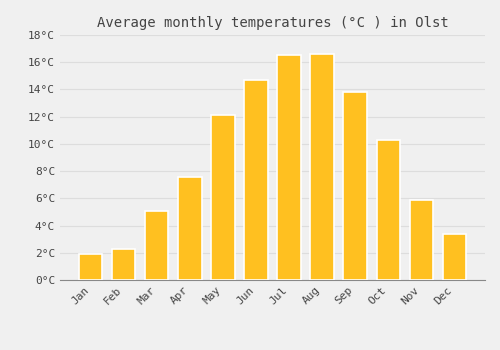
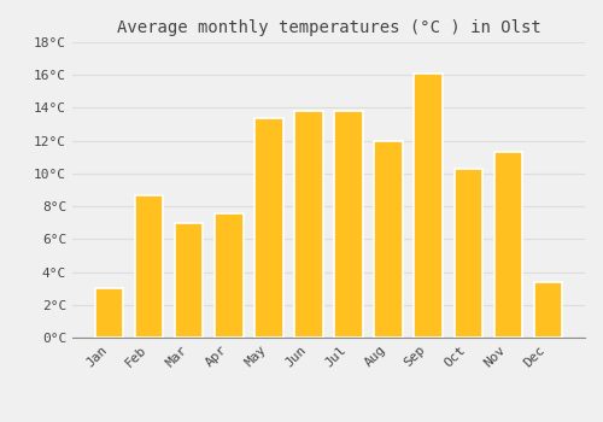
Jan: 1.9°C -> 3.0°C
Feb: 2.3°C -> 8.7°C
Mar: 5.1°C -> 7.0°C
May: 12.1°C -> 13.4°C
Jun: 14.7°C -> 13.8°C
Jul: 16.5°C -> 13.8°C
Aug: 16.6°C -> 12.0°C
Sep: 13.8°C -> 16.1°C
Nov: 5.9°C -> 11.3°C
